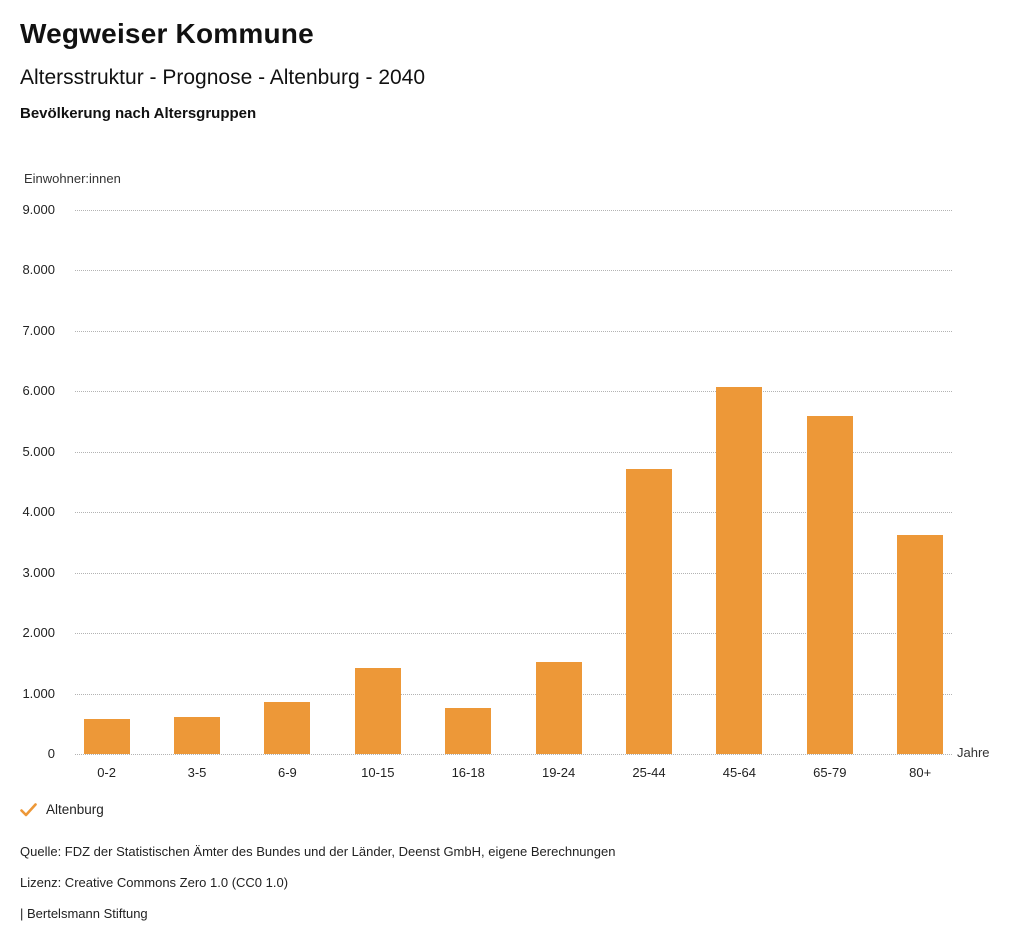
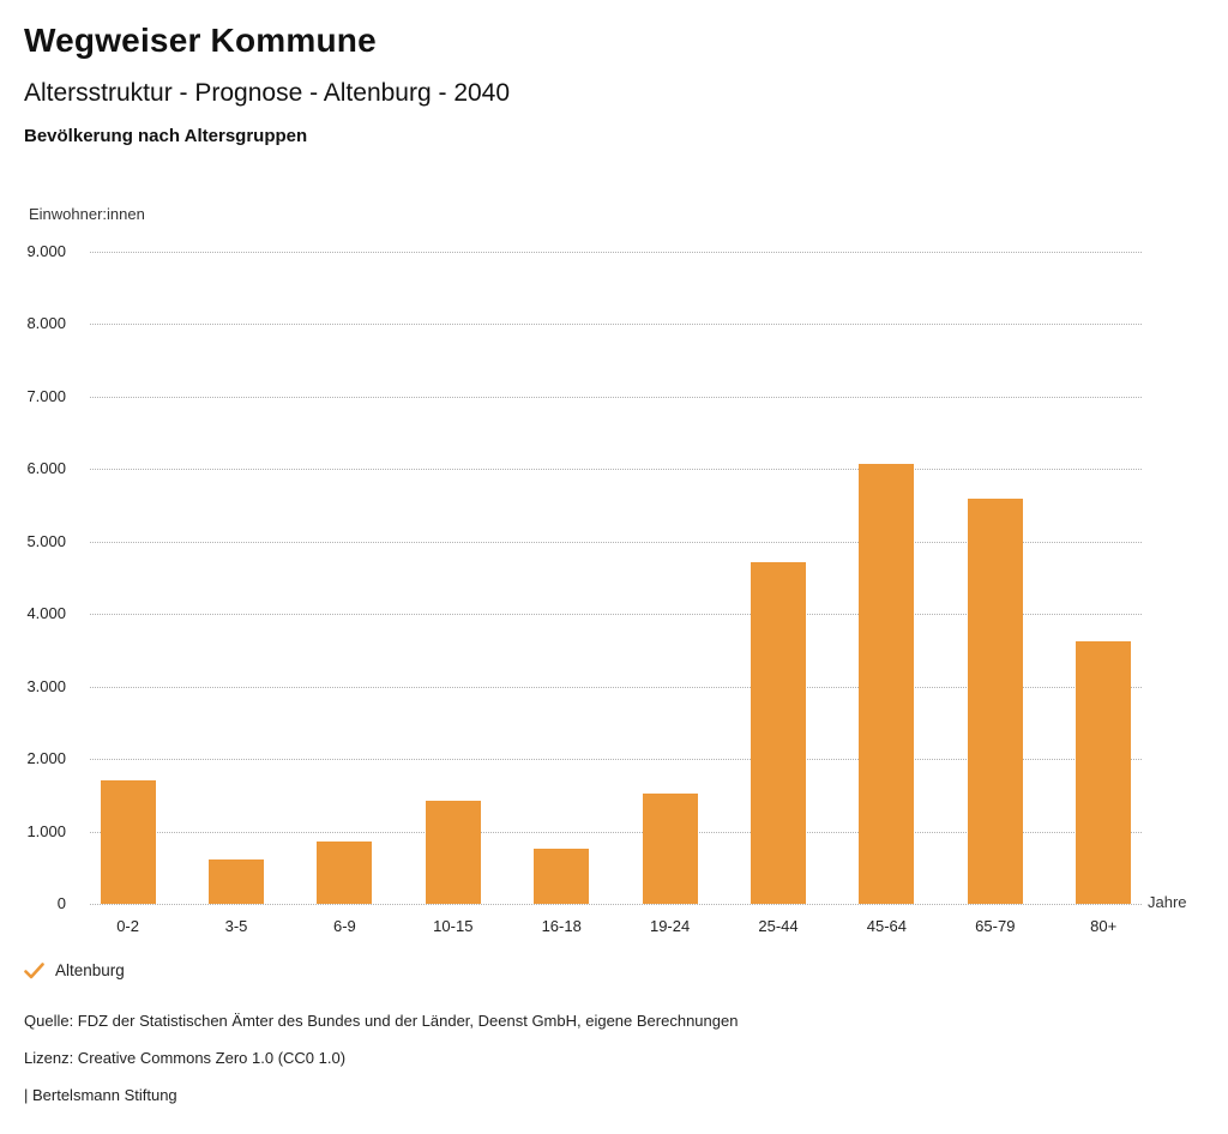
0-2: 600 -> 1700
